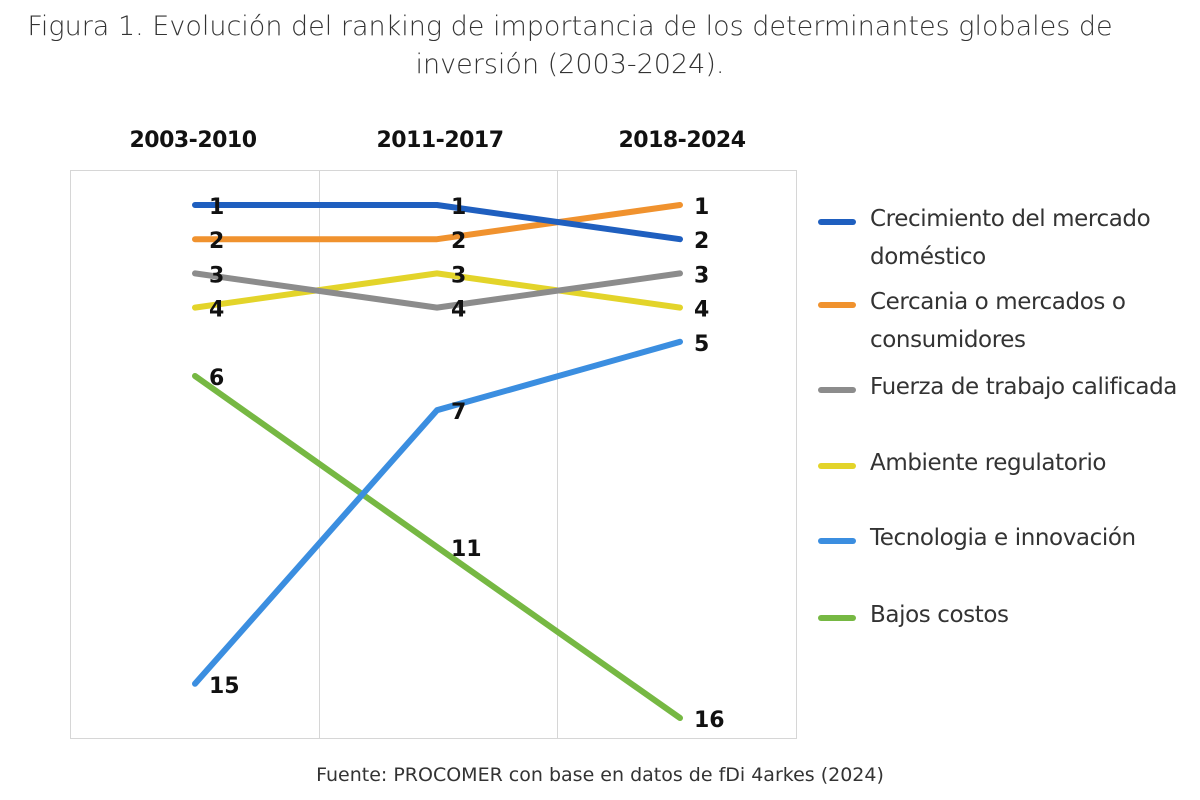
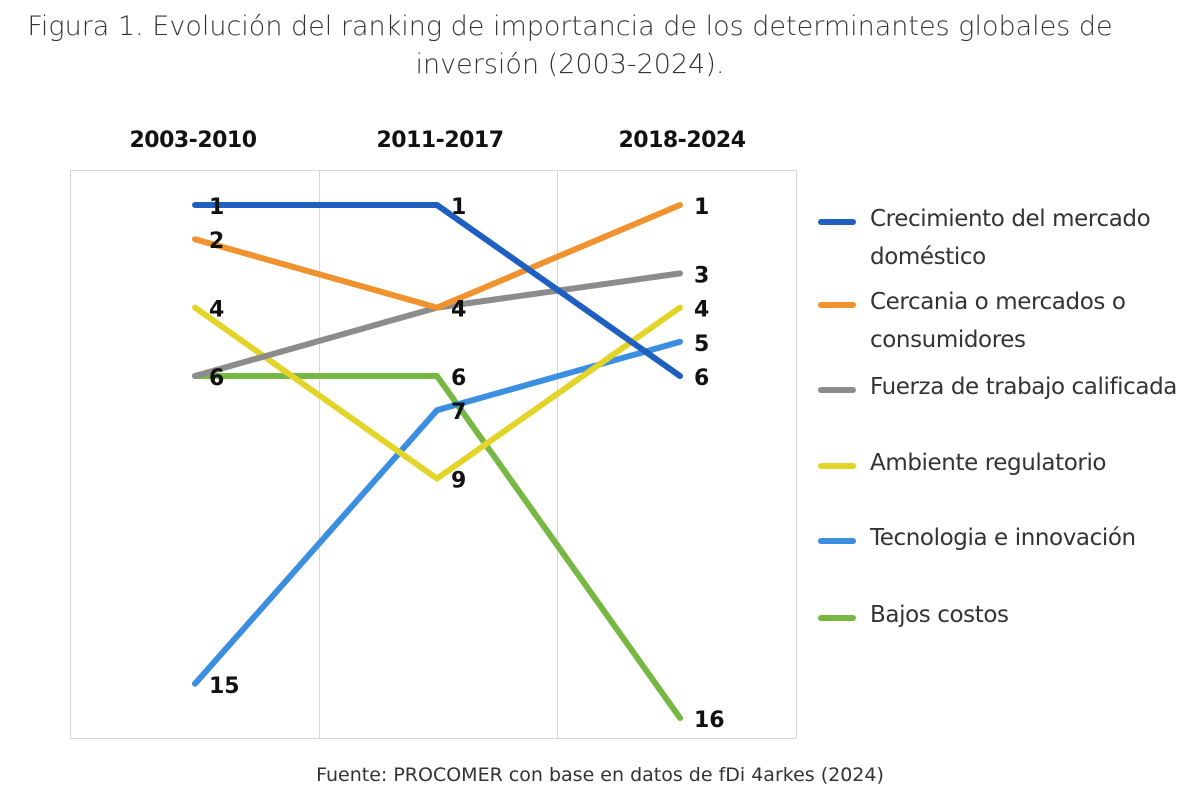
Fuerza de trabajo calificada/2003-2010: 3 -> 6
Cercania o mercados o consumidores/2011-2017: 2 -> 4
Ambiente regulatorio/2011-2017: 3 -> 9
Bajos costos/2011-2017: 11 -> 6
Crecimiento del mercado doméstico/2018-2024: 2 -> 6
